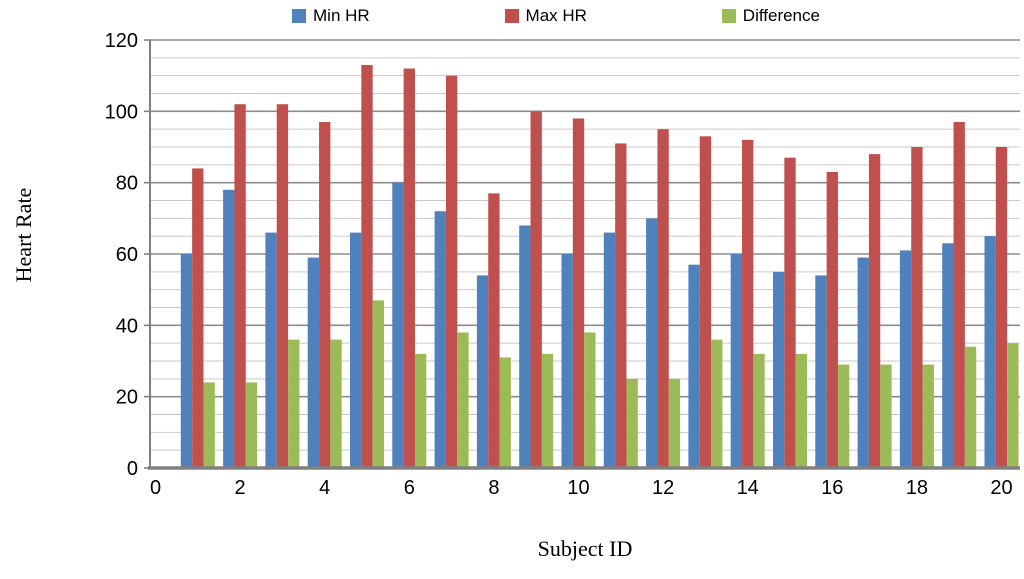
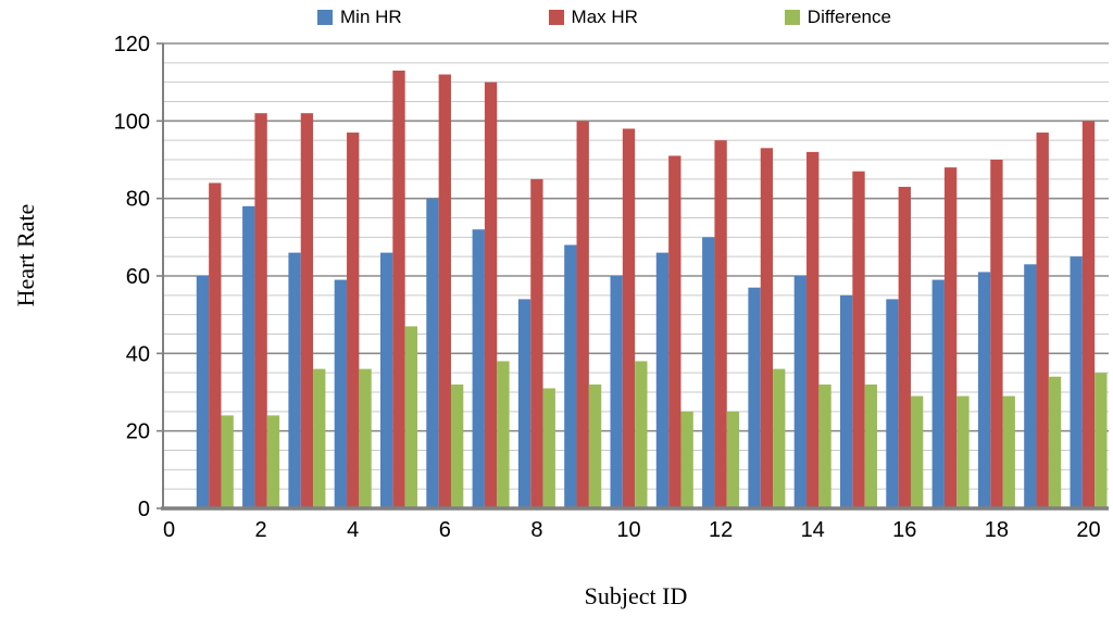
Max HR/8: 77 -> 85
Max HR/20: 90 -> 100
